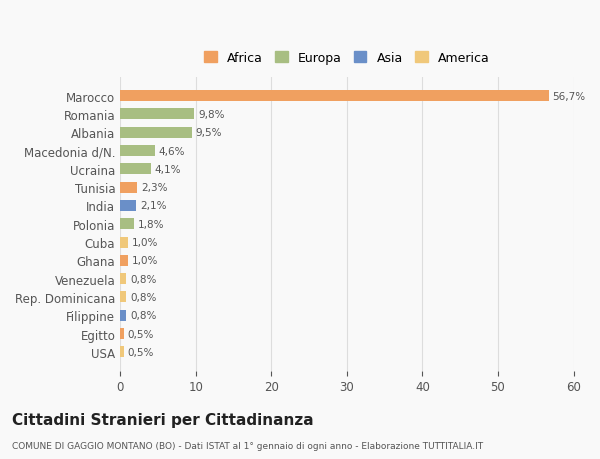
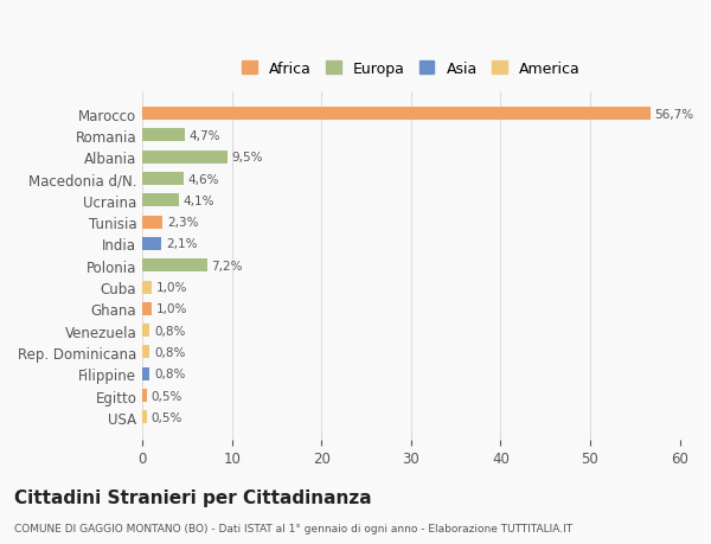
Romania: 9,8% -> 4,7%
Polonia: 1,8% -> 7,2%
